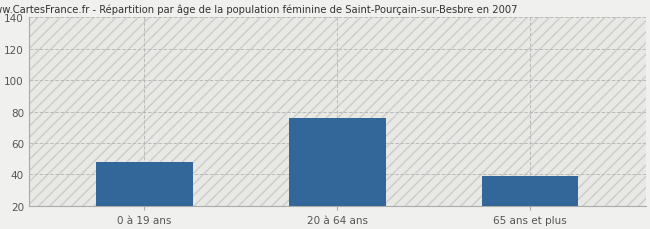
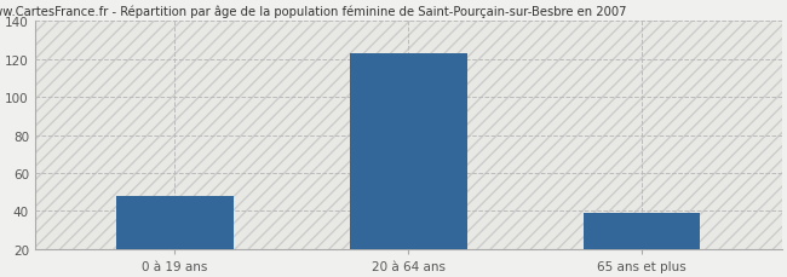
20 à 64 ans: 76 -> 123
